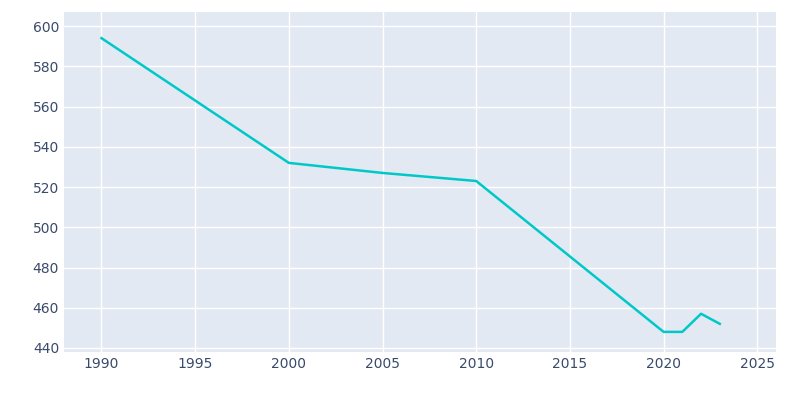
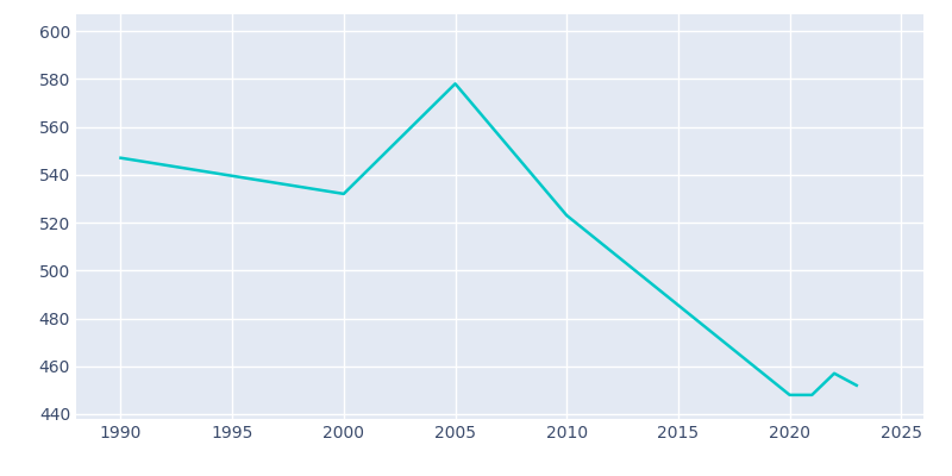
1990: 594 -> 547
2005: 527 -> 578
